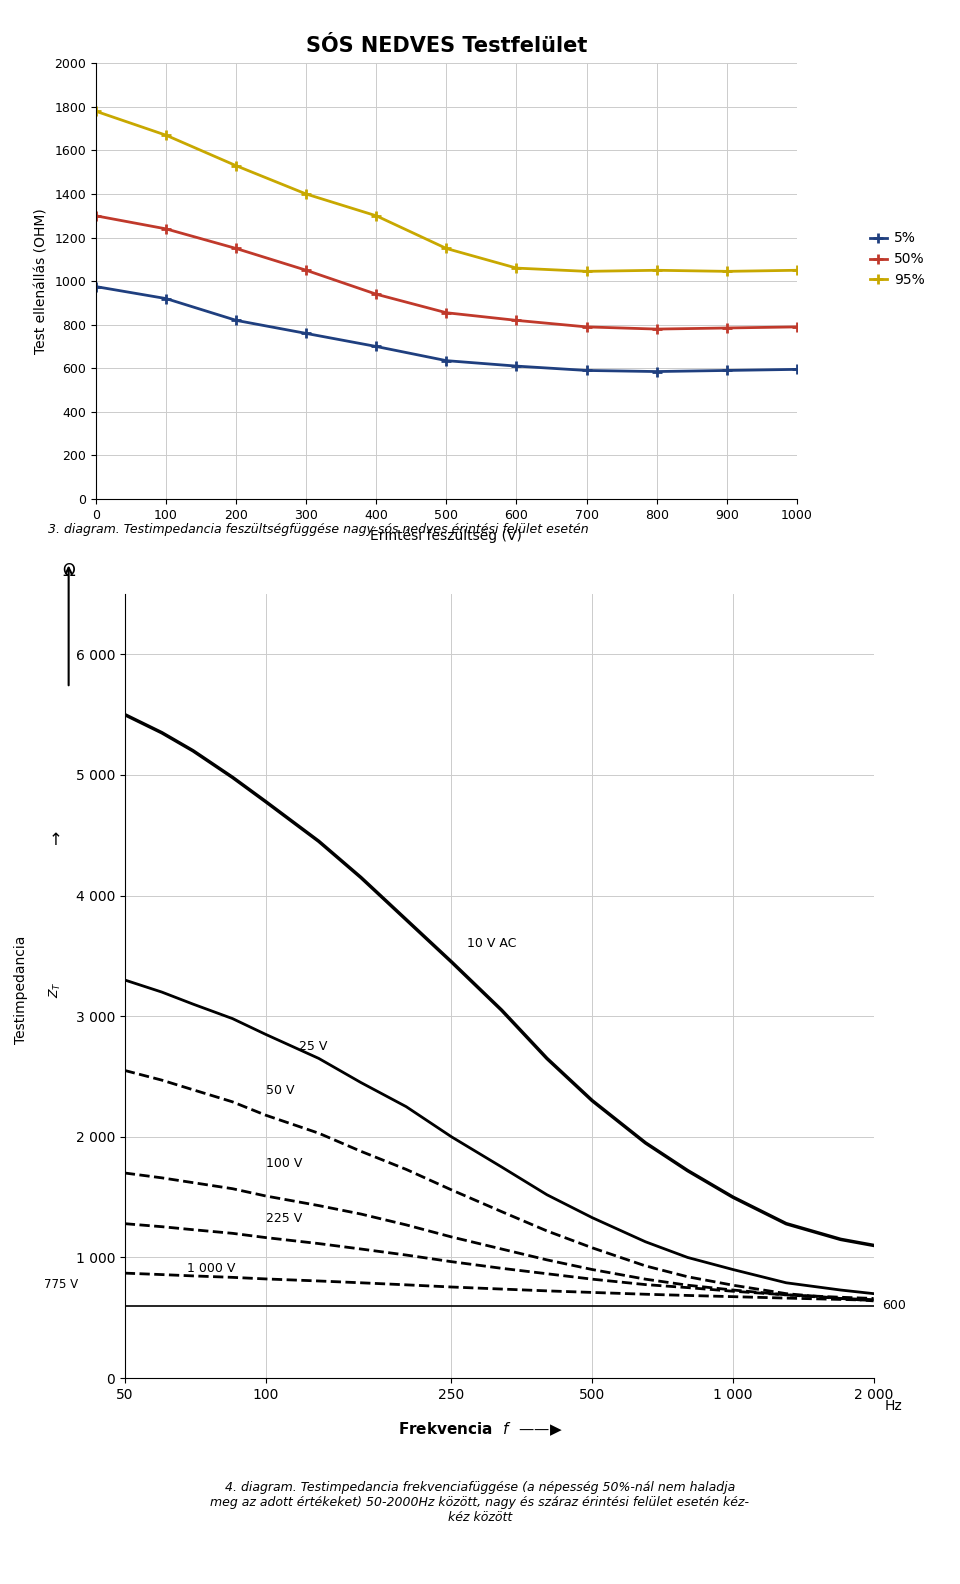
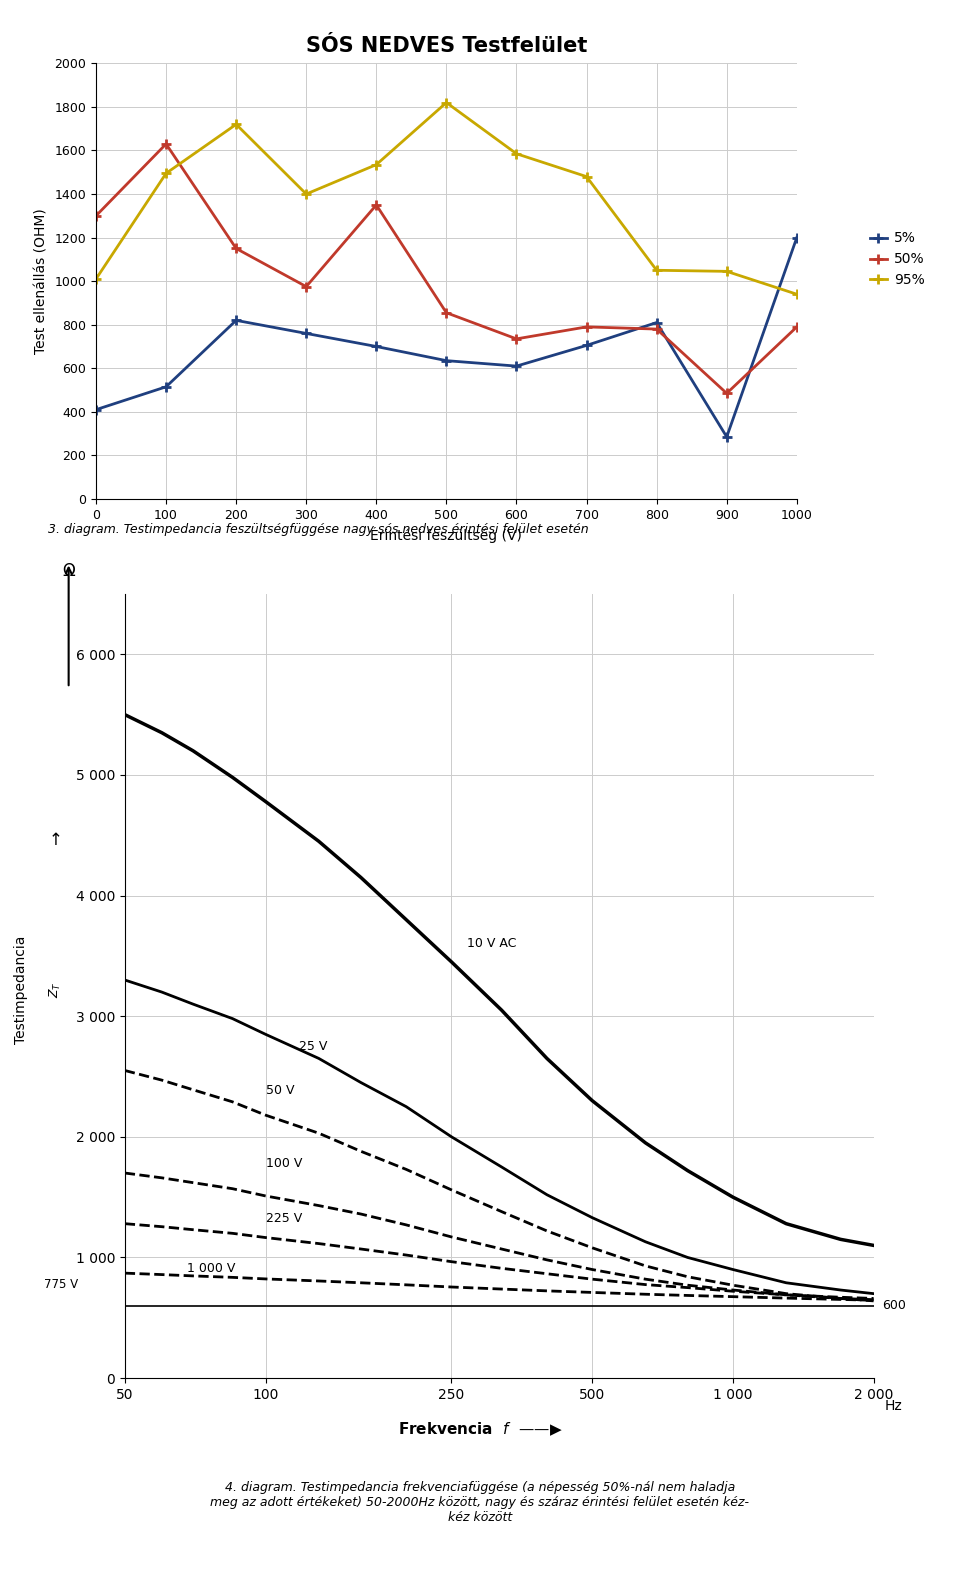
SÓS NEDVES Testfelület/5%/0: 975 -> 410
SÓS NEDVES Testfelület/95%/0: 1780 -> 1010
SÓS NEDVES Testfelület/5%/100: 920 -> 515
SÓS NEDVES Testfelület/50%/100: 1240 -> 1630
SÓS NEDVES Testfelület/95%/100: 1670 -> 1495
SÓS NEDVES Testfelület/95%/200: 1530 -> 1720
SÓS NEDVES Testfelület/50%/300: 1050 -> 975
SÓS NEDVES Testfelület/50%/400: 940 -> 1350
SÓS NEDVES Testfelület/95%/400: 1300 -> 1535
SÓS NEDVES Testfelület/95%/500: 1150 -> 1820
SÓS NEDVES Testfelület/50%/600: 820 -> 735
SÓS NEDVES Testfelület/95%/600: 1060 -> 1585
SÓS NEDVES Testfelület/5%/700: 590 -> 705
SÓS NEDVES Testfelület/95%/700: 1045 -> 1480
SÓS NEDVES Testfelület/5%/800: 585 -> 810
SÓS NEDVES Testfelület/5%/900: 590 -> 285
SÓS NEDVES Testfelület/50%/900: 785 -> 485
SÓS NEDVES Testfelület/5%/1000: 595 -> 1200
SÓS NEDVES Testfelület/95%/1000: 1050 -> 940
